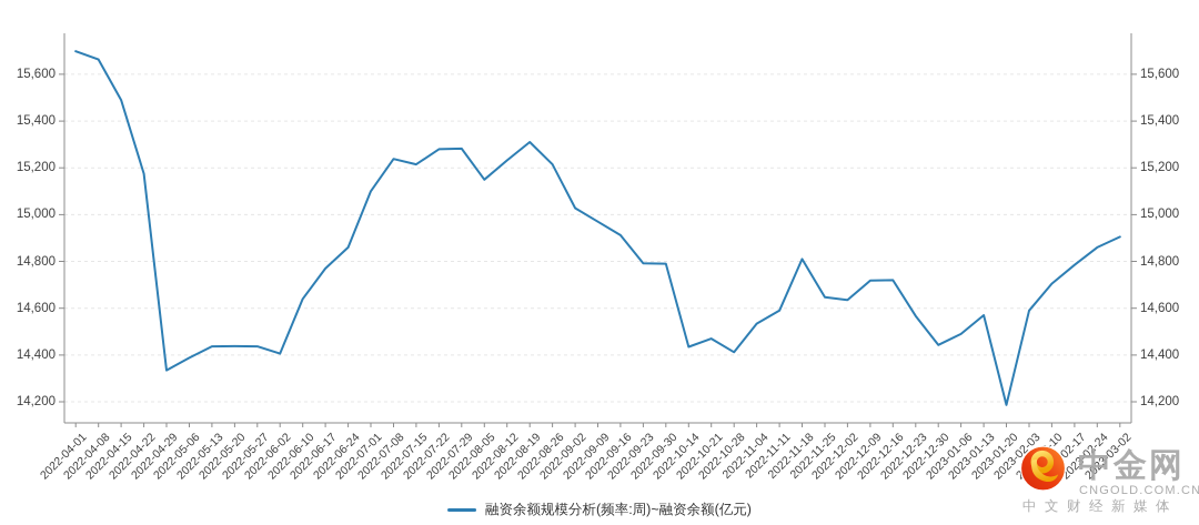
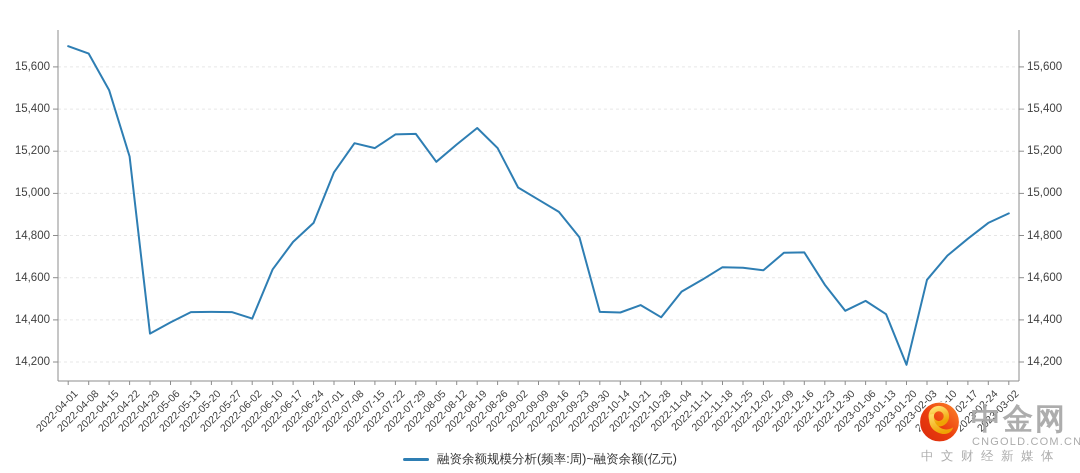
2022-09-30: 14790 -> 14440
2022-11-18: 14810 -> 14650
2023-01-13: 14570 -> 14430
